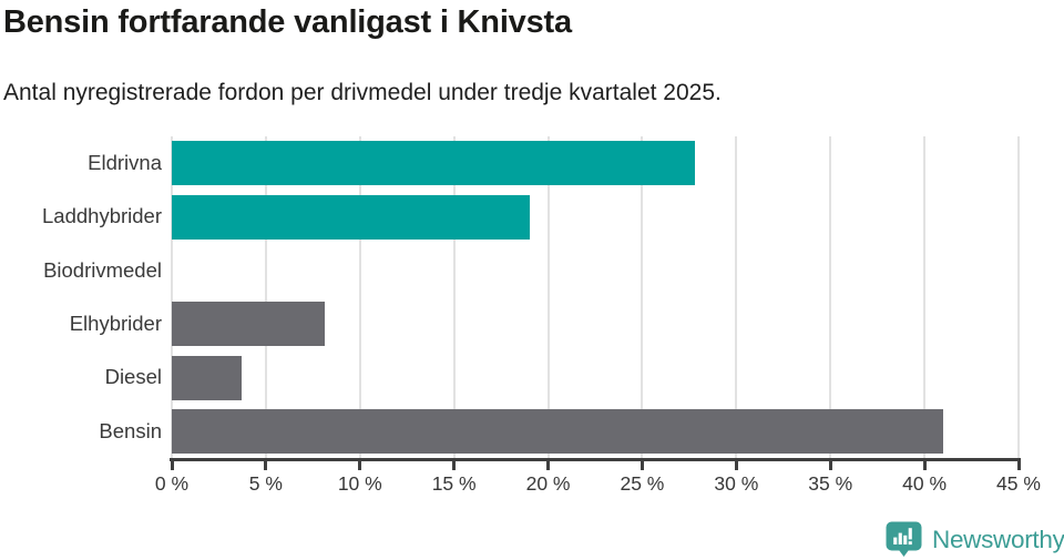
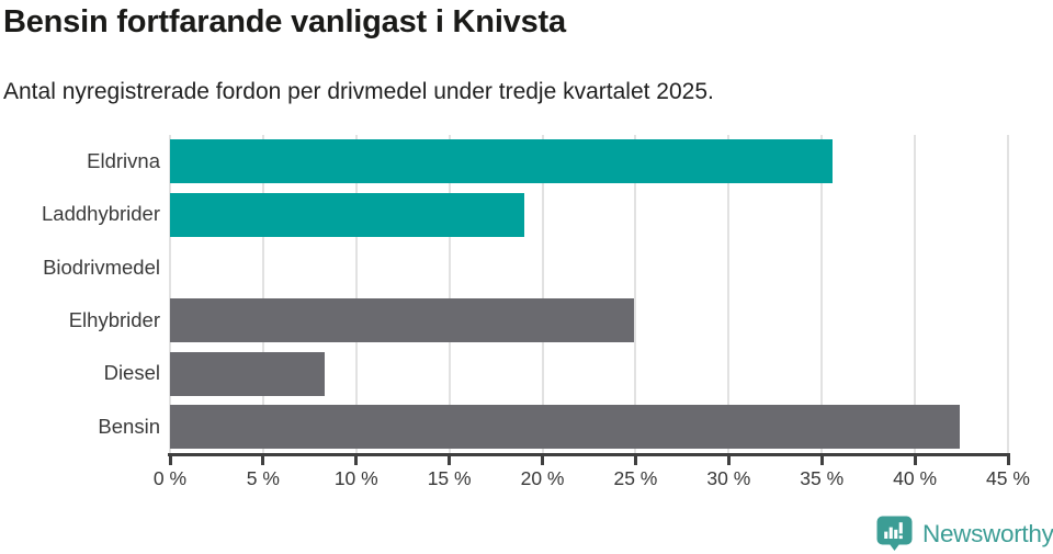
Eldrivna: 27.8% -> 35.6%
Elhybrider: 8.1% -> 24.9%
Diesel: 3.7% -> 8.3%
Bensin: 41.0% -> 42.4%
